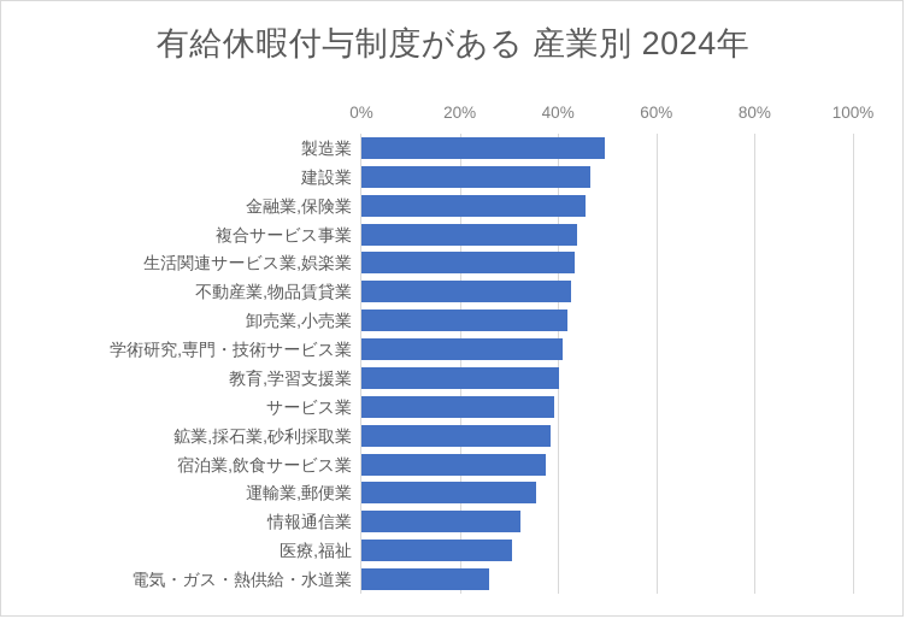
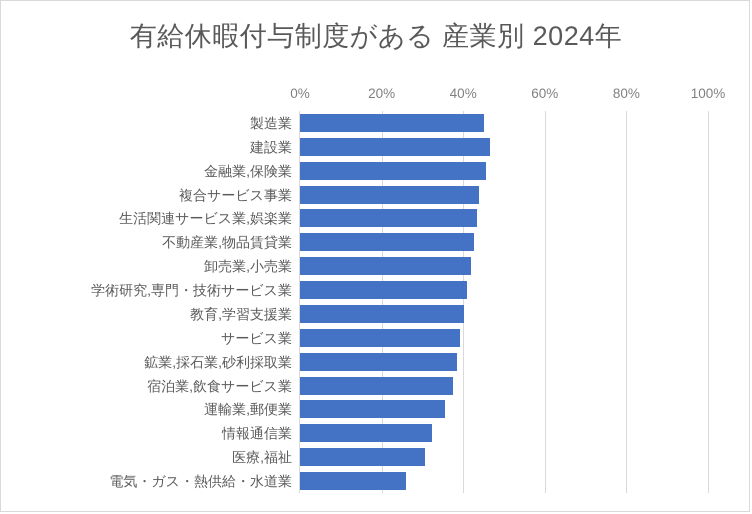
製造業: 50% -> 45%
